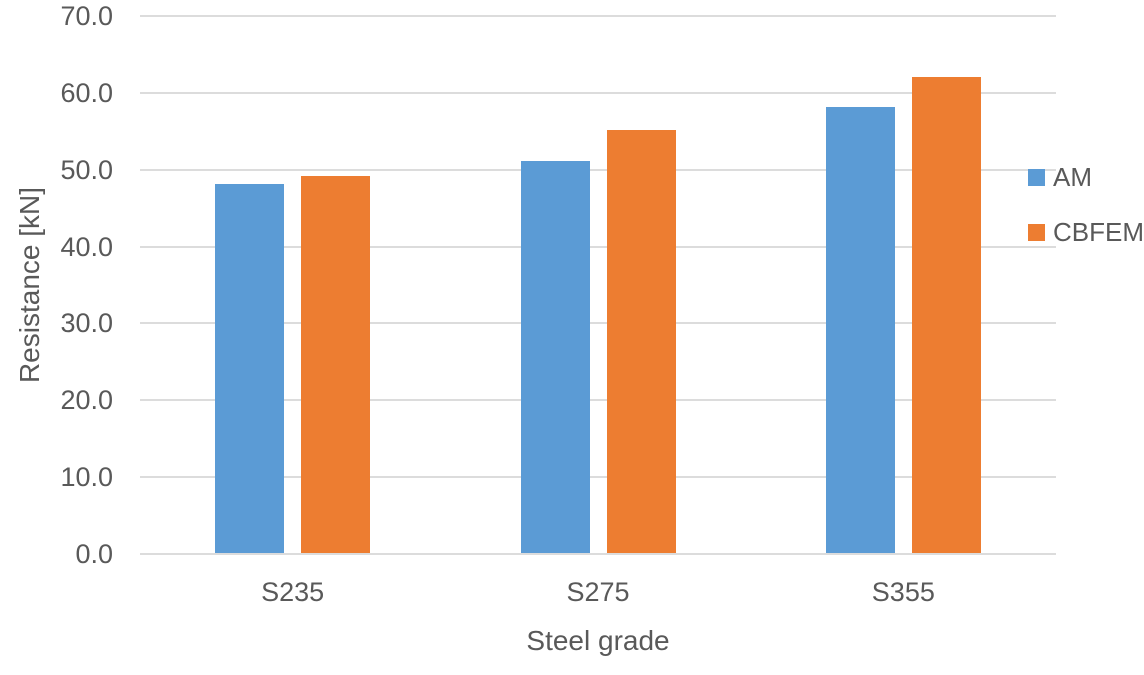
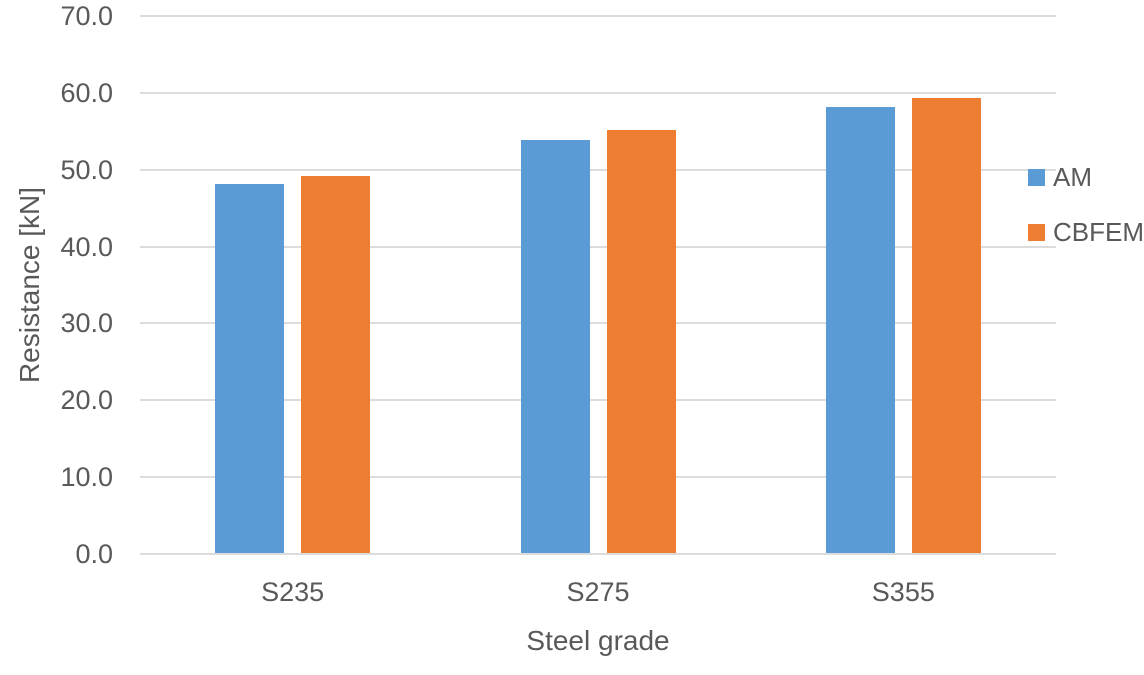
AM/S275: 51 -> 54
CBFEM/S355: 62 -> 59
